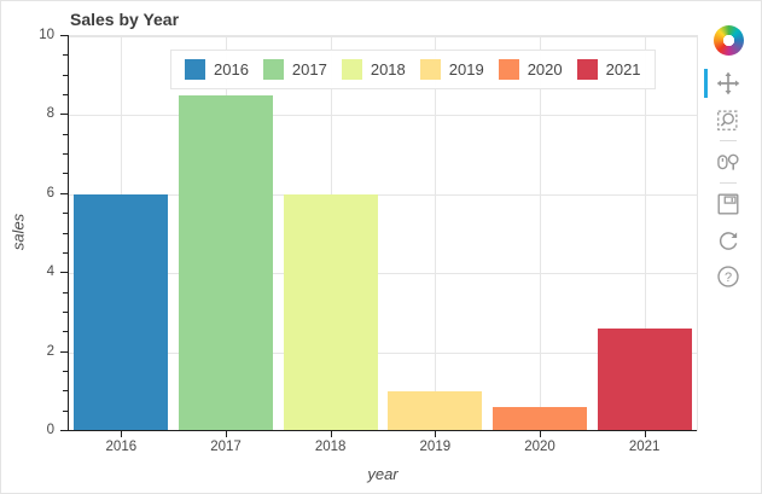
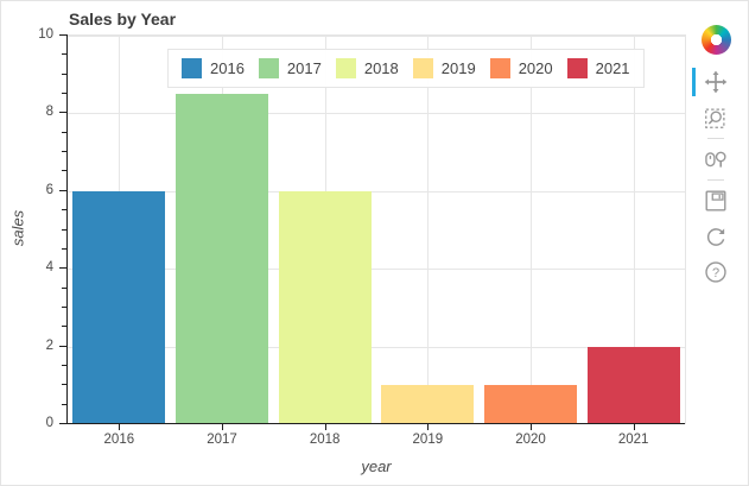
2020: 0.6 -> 1.0
2021: 2.6 -> 2.0
